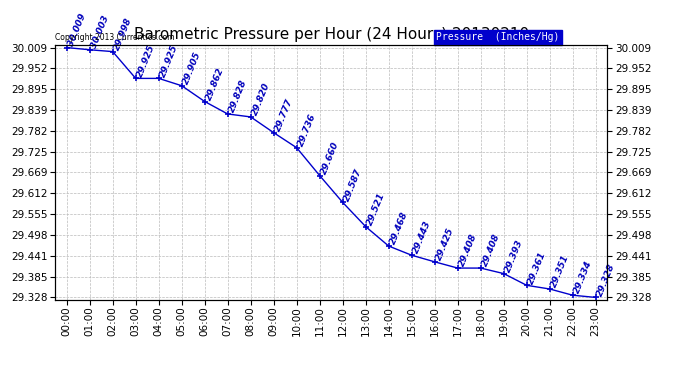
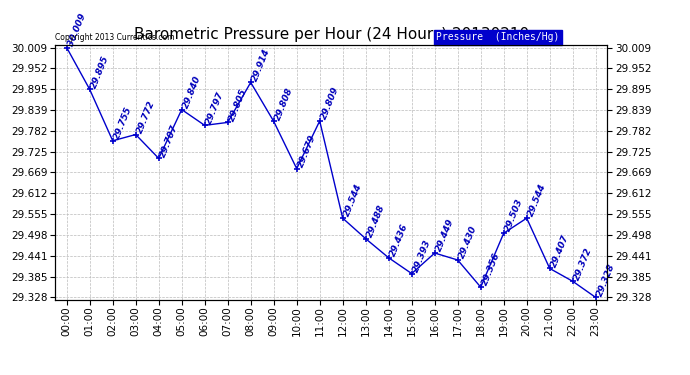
01:00: 30.003 -> 29.895
02:00: 29.998 -> 29.755
03:00: 29.925 -> 29.772
04:00: 29.925 -> 29.707
05:00: 29.905 -> 29.840
06:00: 29.862 -> 29.797
07:00: 29.828 -> 29.805
08:00: 29.820 -> 29.914
09:00: 29.777 -> 29.808
10:00: 29.736 -> 29.679
11:00: 29.660 -> 29.809
12:00: 29.587 -> 29.544
13:00: 29.521 -> 29.488
14:00: 29.468 -> 29.436
15:00: 29.443 -> 29.393
16:00: 29.425 -> 29.449
17:00: 29.408 -> 29.430
18:00: 29.408 -> 29.356
19:00: 29.393 -> 29.503
20:00: 29.361 -> 29.544
21:00: 29.351 -> 29.407
22:00: 29.334 -> 29.372
